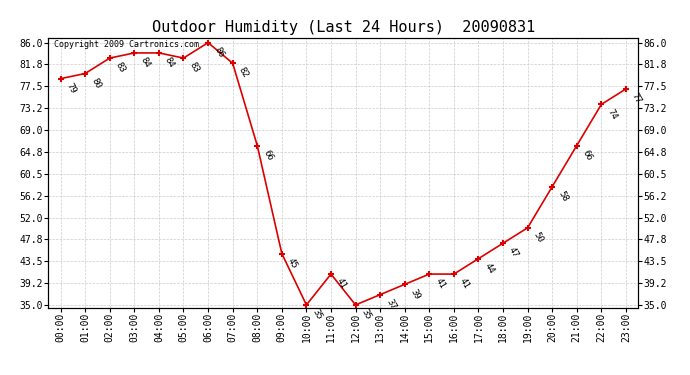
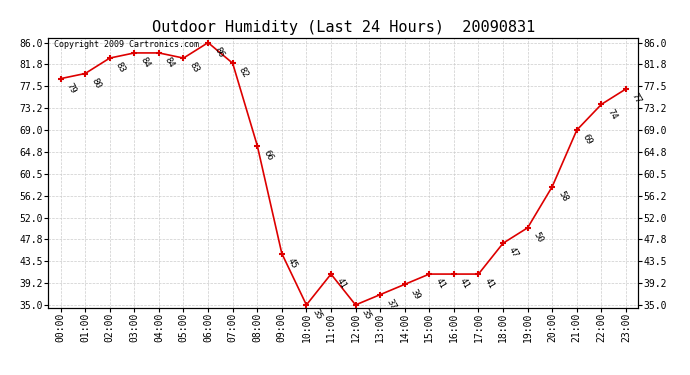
17:00: 44 -> 41
21:00: 66 -> 69
